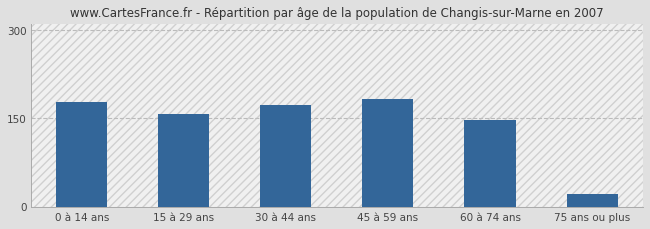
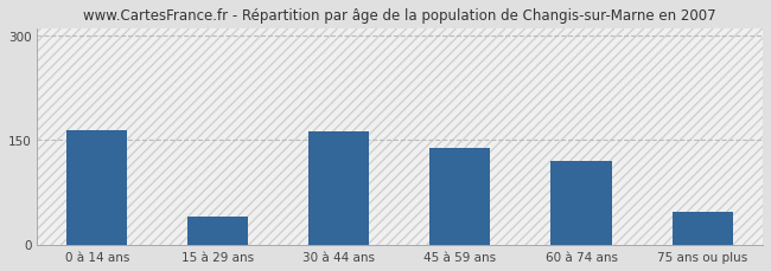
0 à 14 ans: 178 -> 164
15 à 29 ans: 158 -> 40
30 à 44 ans: 173 -> 162
45 à 59 ans: 183 -> 138
60 à 74 ans: 147 -> 120
75 ans ou plus: 22 -> 46
